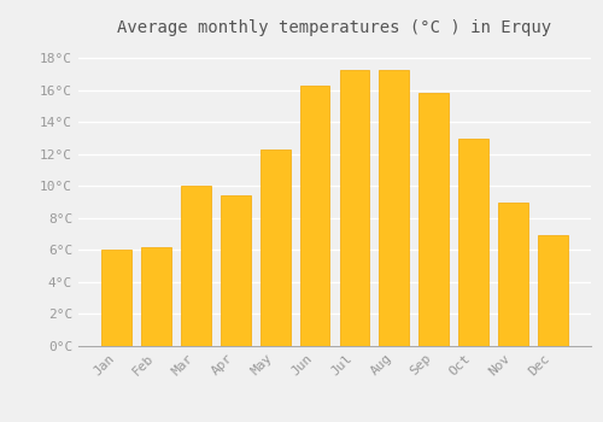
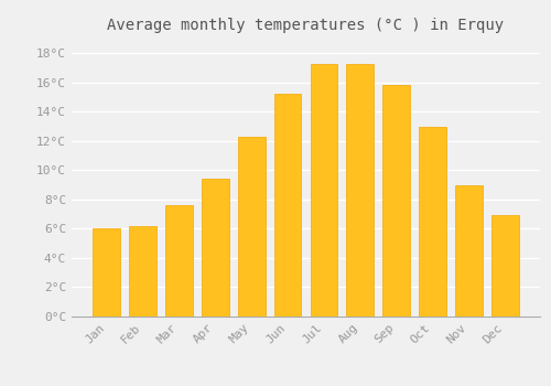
Mar: 10.0°C -> 7.6°C
Jun: 16.3°C -> 15.2°C
